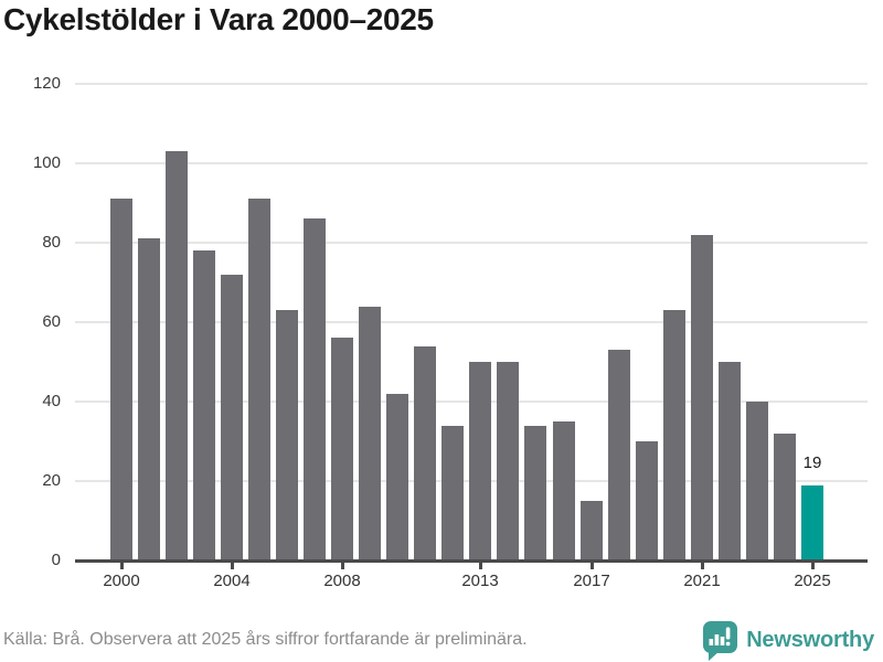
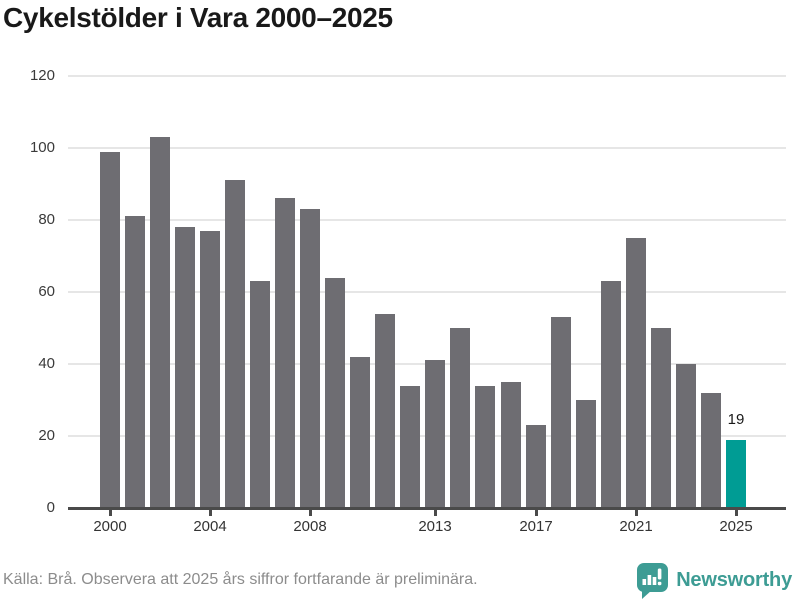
2000: 91 -> 99
2004: 72 -> 77
2008: 56 -> 83
2013: 50 -> 41
2017: 15 -> 23
2021: 82 -> 75
